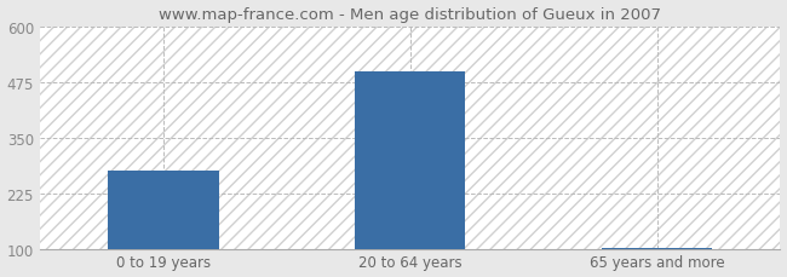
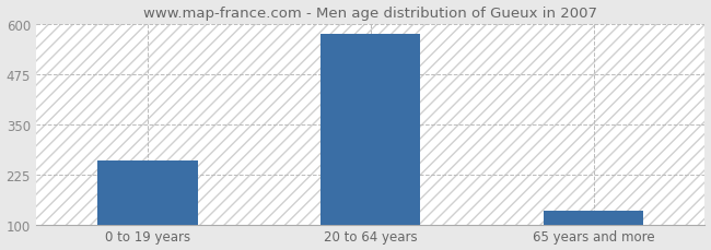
0 to 19 years: 275 -> 260
20 to 64 years: 497 -> 575
65 years and more: 101 -> 135
